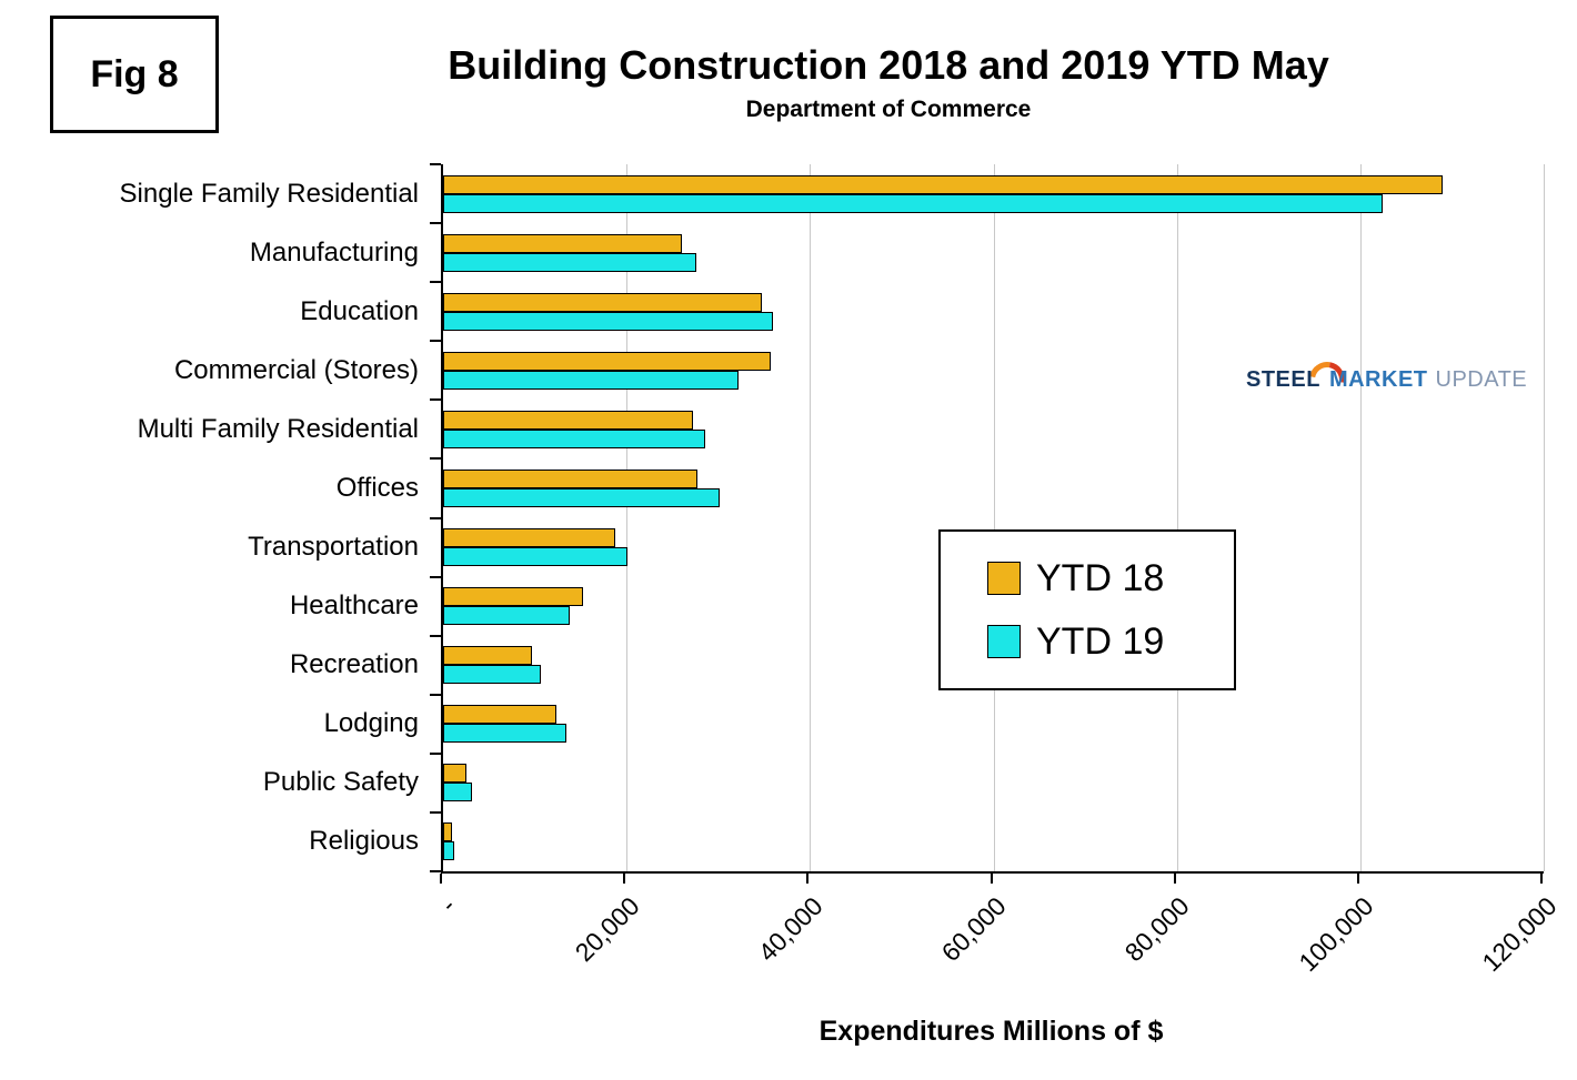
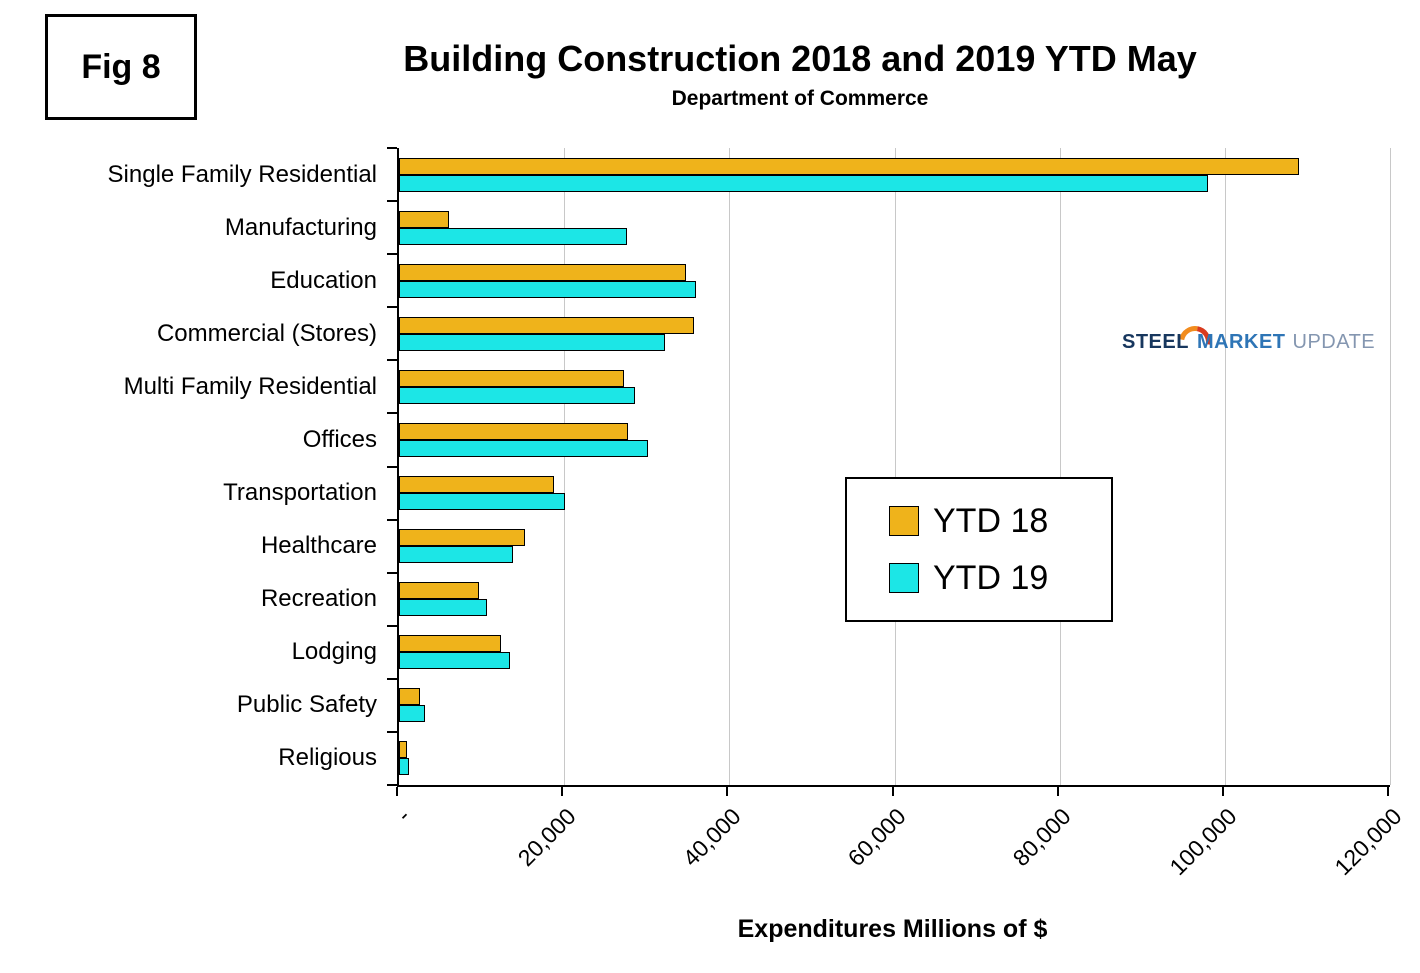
YTD 19/Single Family Residential: 102000 -> 98000
YTD 18/Manufacturing: 26000 -> 6000
